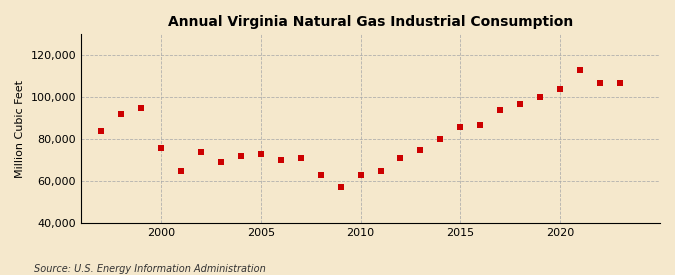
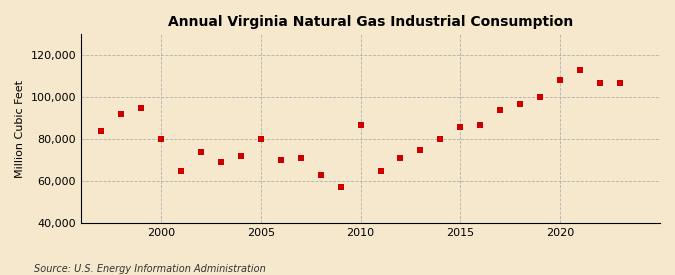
2000: 76,000 -> 80,000
2005: 73,000 -> 80,000
2010: 63,000 -> 87,000
2020: 104,000 -> 108,000
